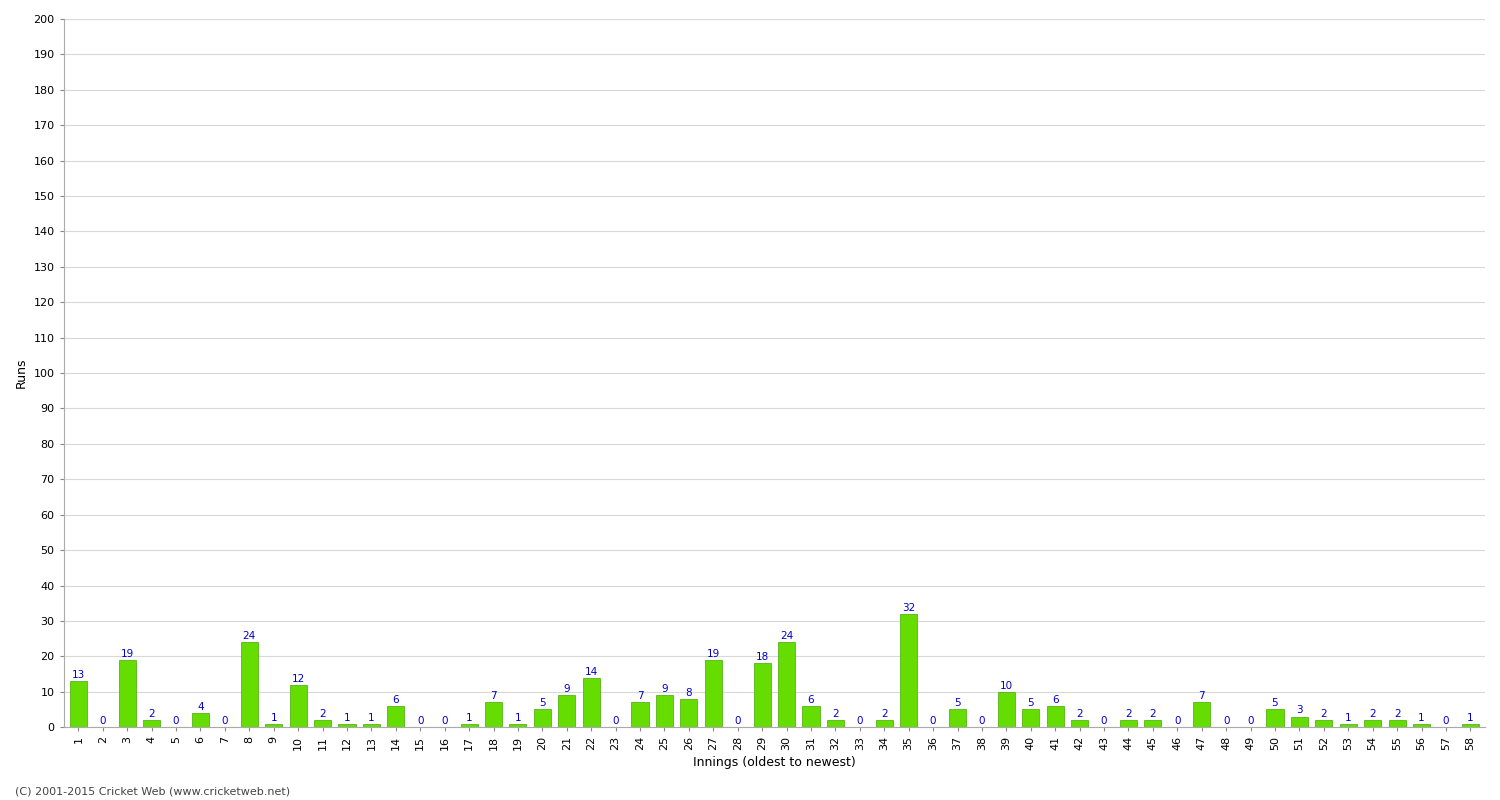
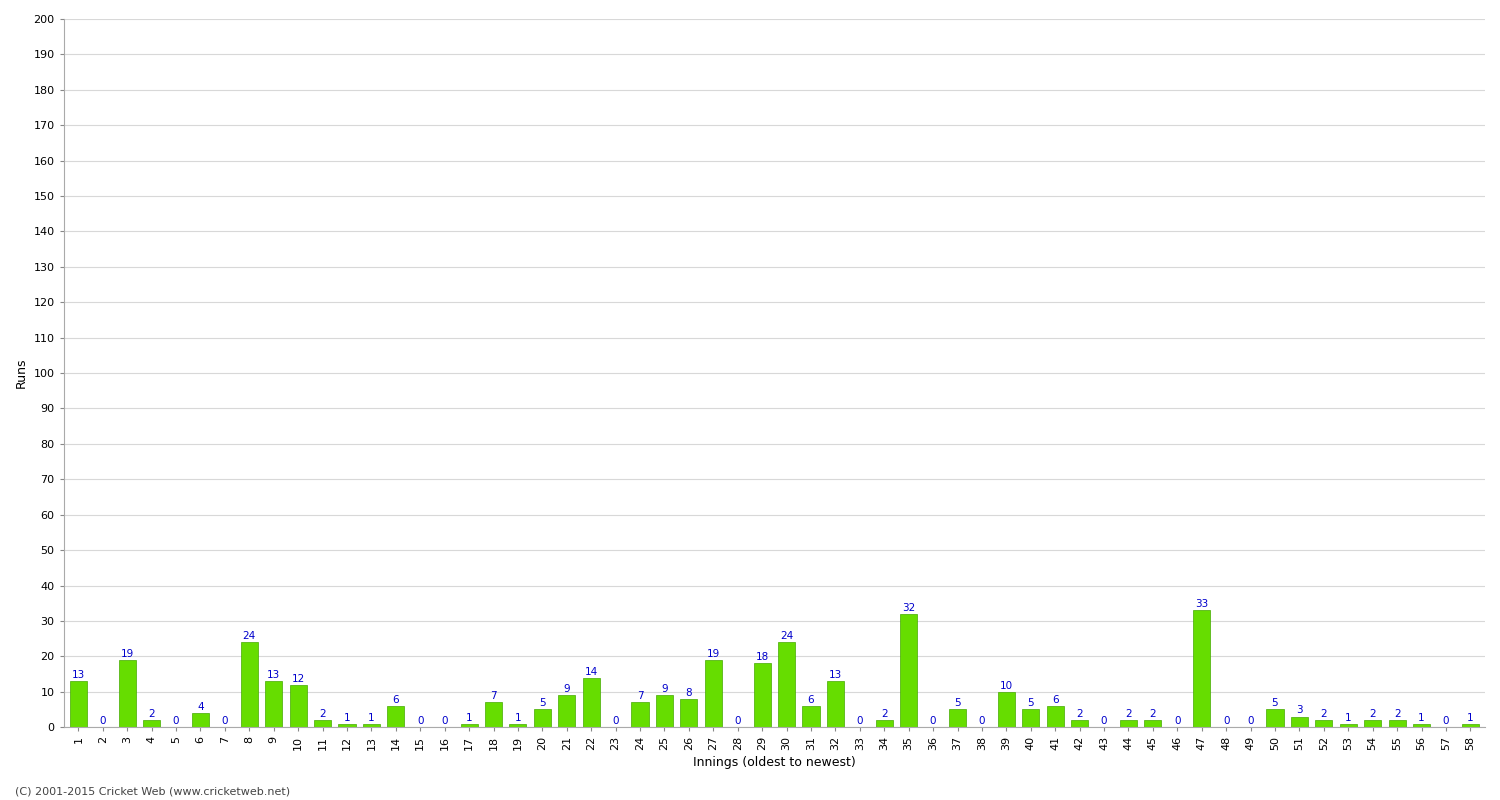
9: 1 -> 13
32: 2 -> 13
47: 7 -> 33
